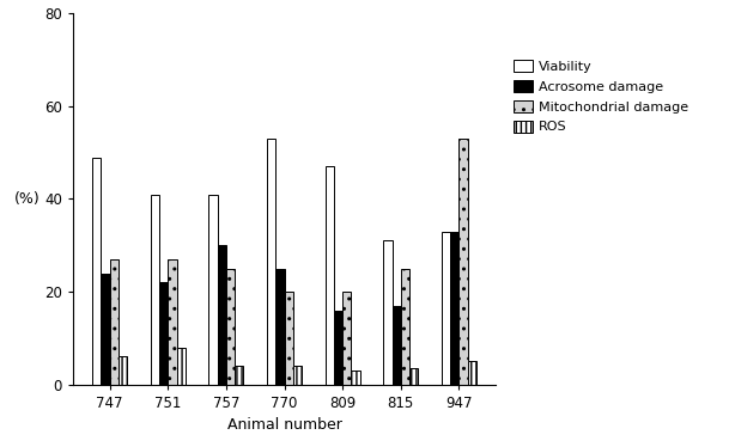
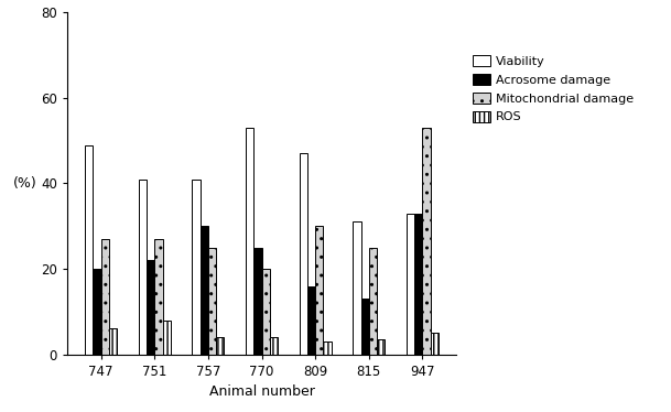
Acrosome damage/747: 24 -> 20
Mitochondrial damage/809: 20 -> 30
Acrosome damage/815: 17 -> 13
